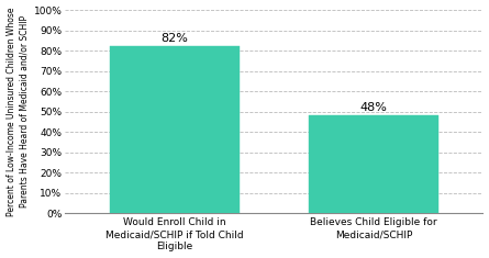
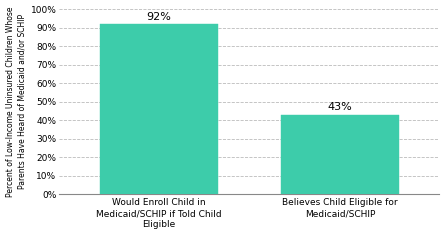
Would Enroll Child in Medicaid/SCHIP if Told Child Eligible: 82% -> 92%
Believes Child Eligible for Medicaid/SCHIP: 48% -> 43%
